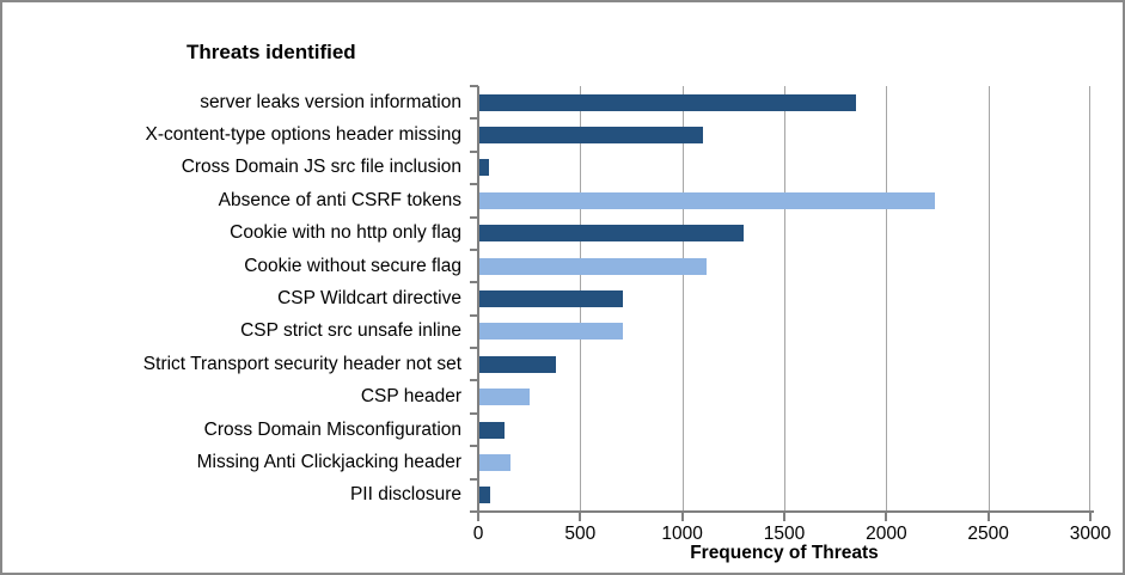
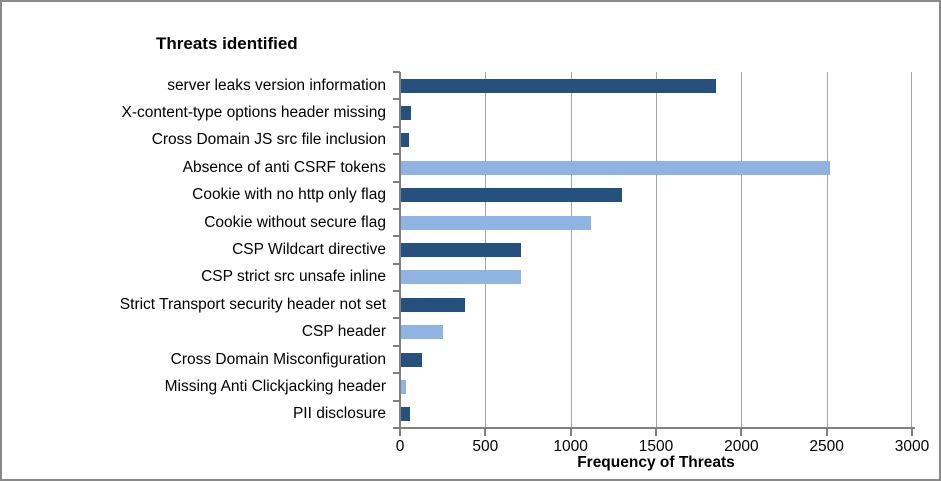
X-content-type options header missing: 1100 -> 60
Absence of anti CSRF tokens: 2240 -> 2520
Missing Anti Clickjacking header: 160 -> 40
